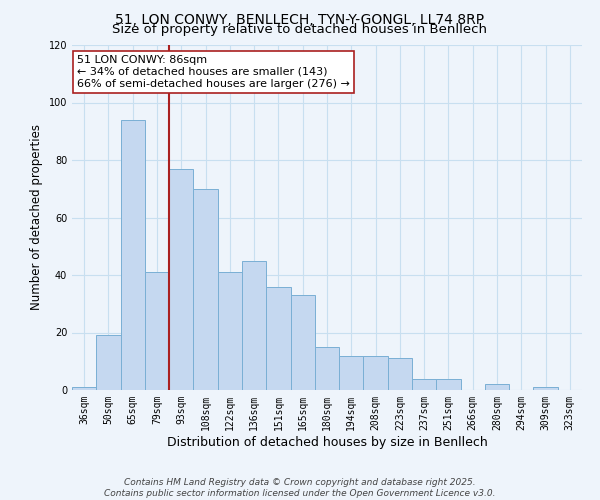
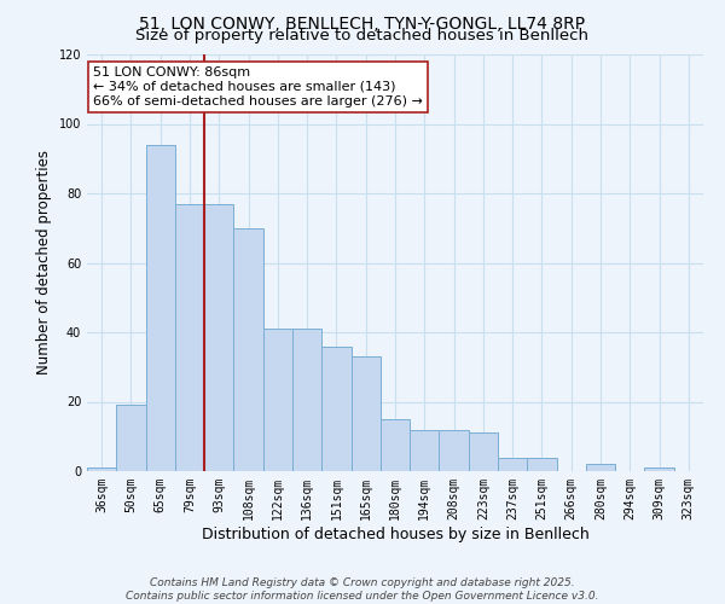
79sqm: 41 -> 77
136sqm: 45 -> 41
